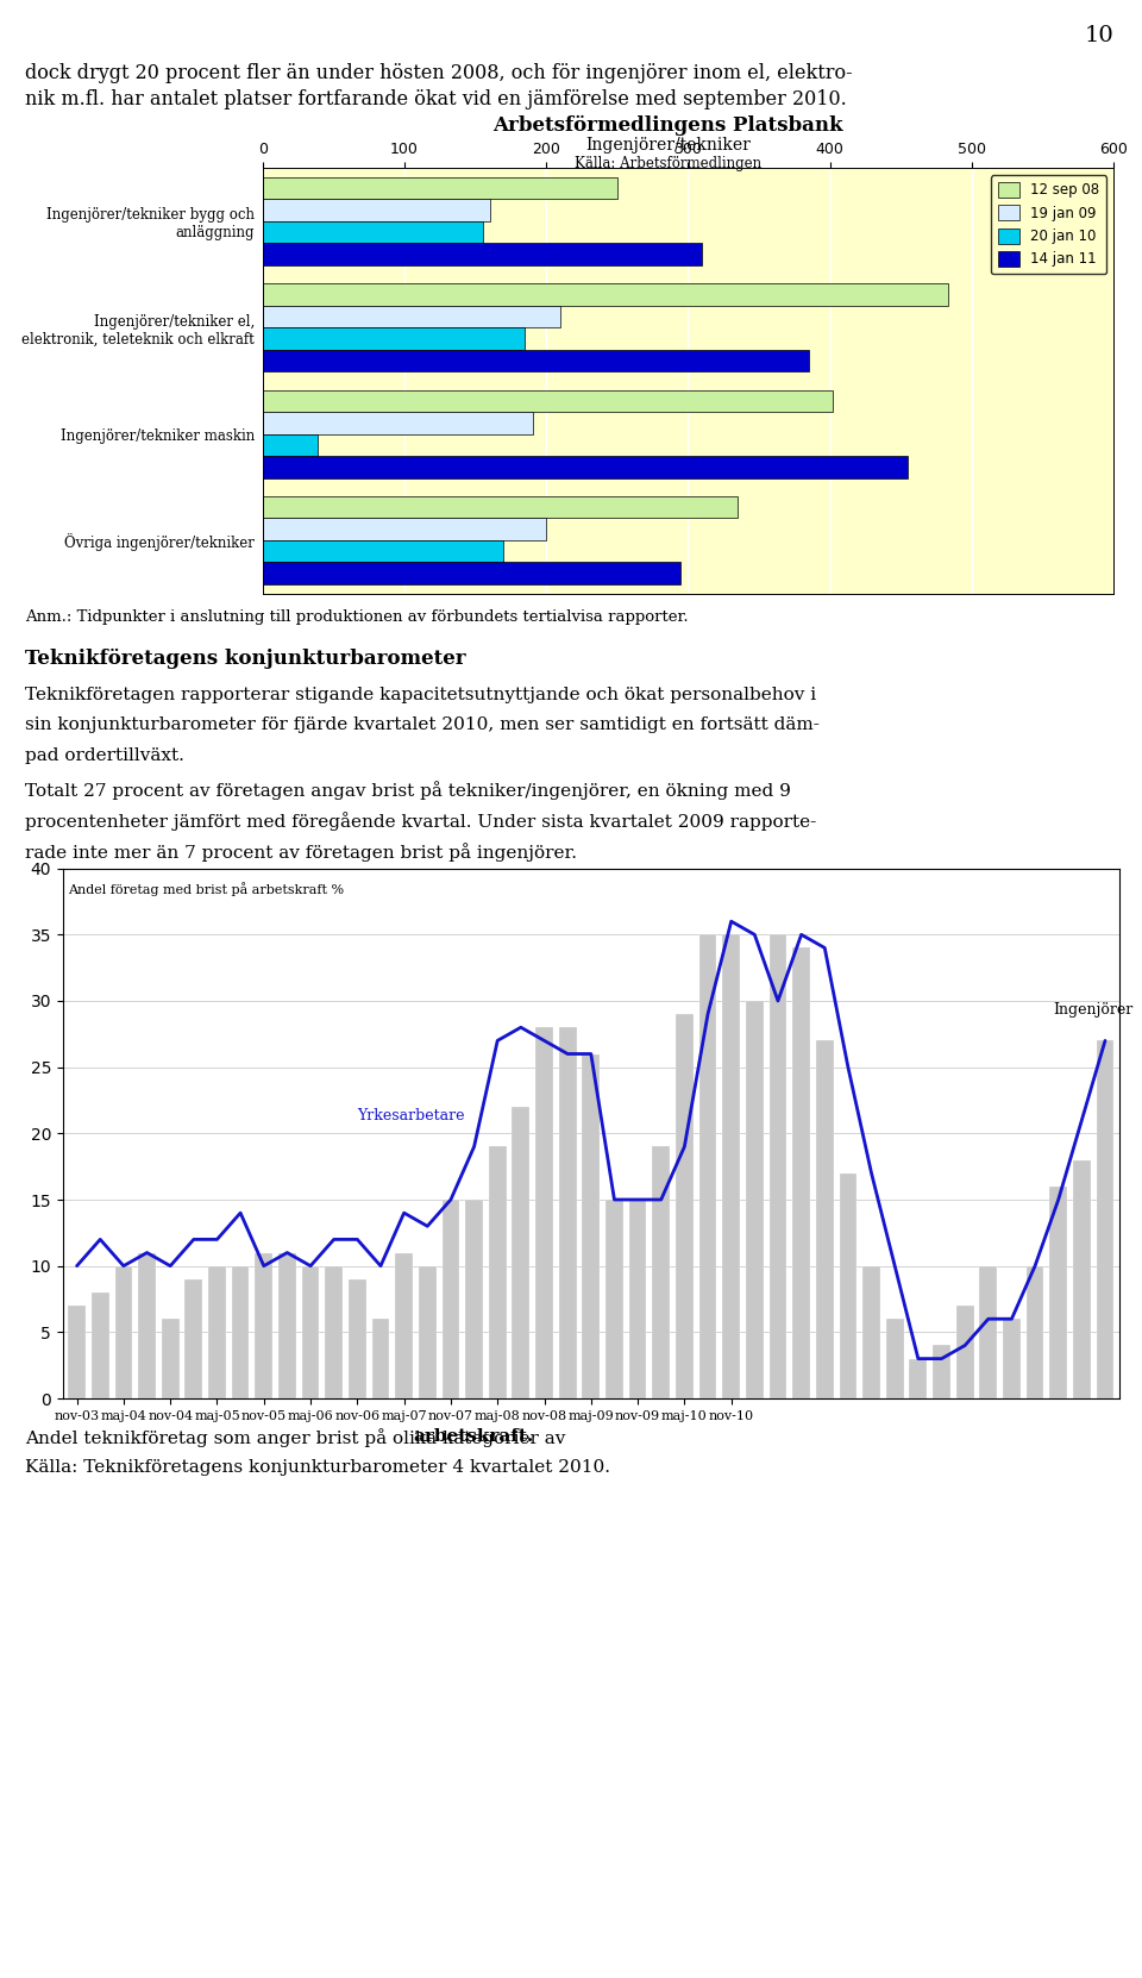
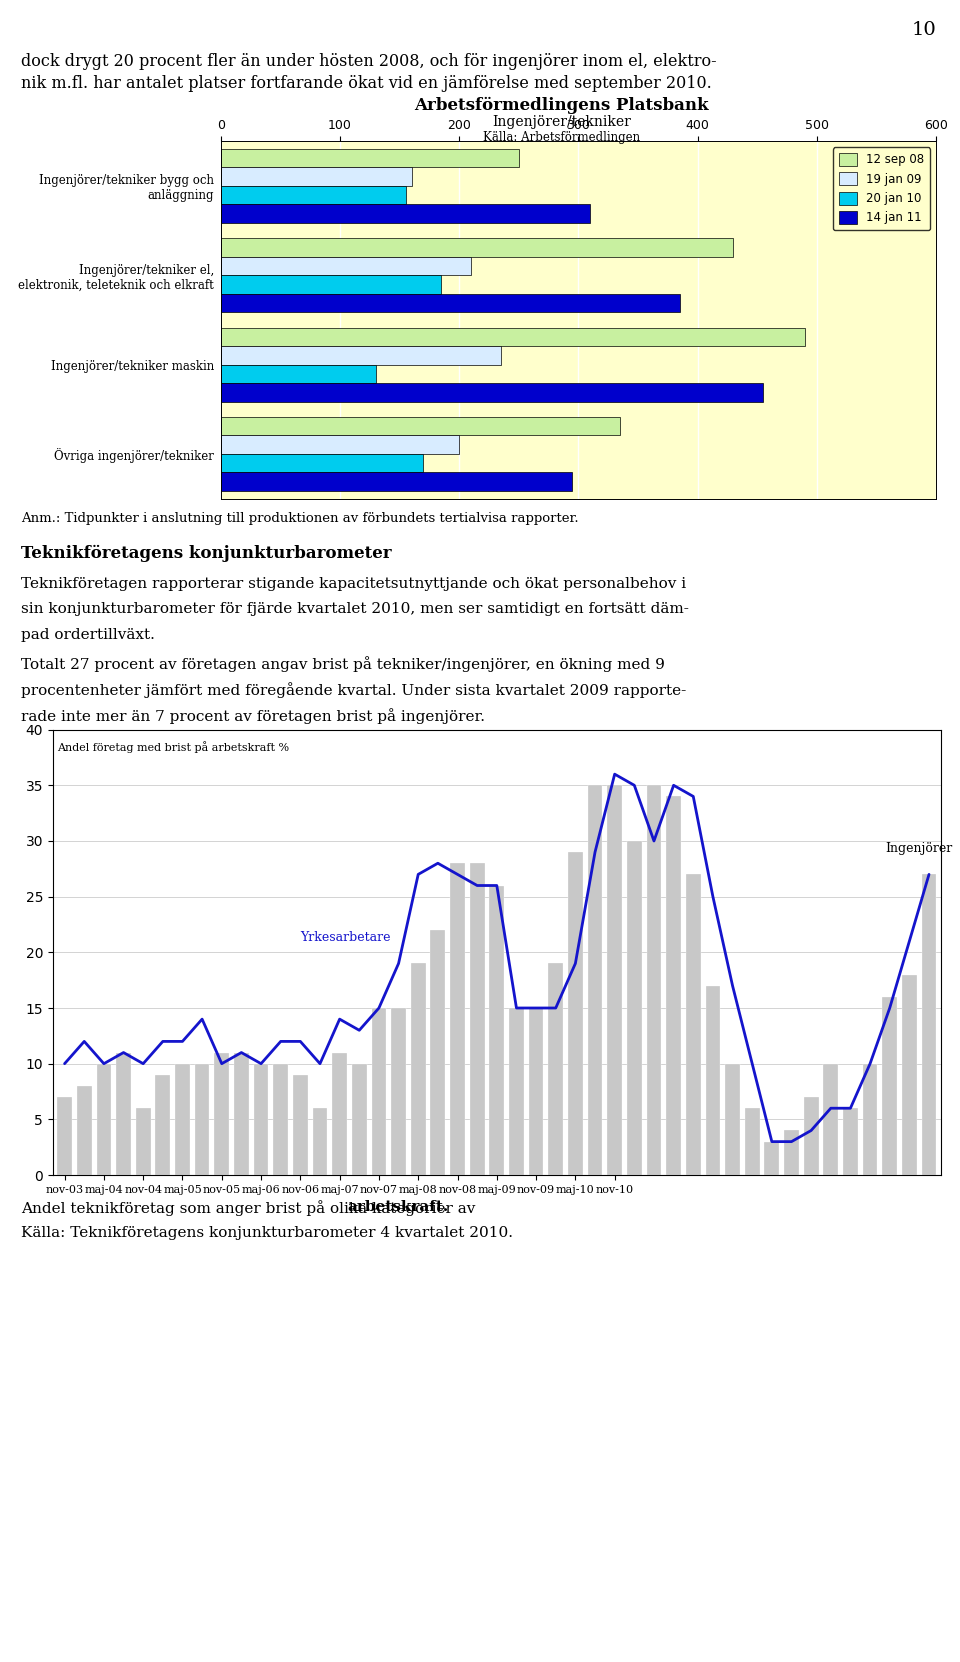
12 sep 08/Ingenjörer/tekniker el, elektronik, teleteknik och elkraft: 483 -> 430
12 sep 08/Ingenjörer/tekniker maskin: 402 -> 490
19 jan 09/Ingenjörer/tekniker maskin: 191 -> 235
20 jan 10/Ingenjörer/tekniker maskin: 39 -> 130
